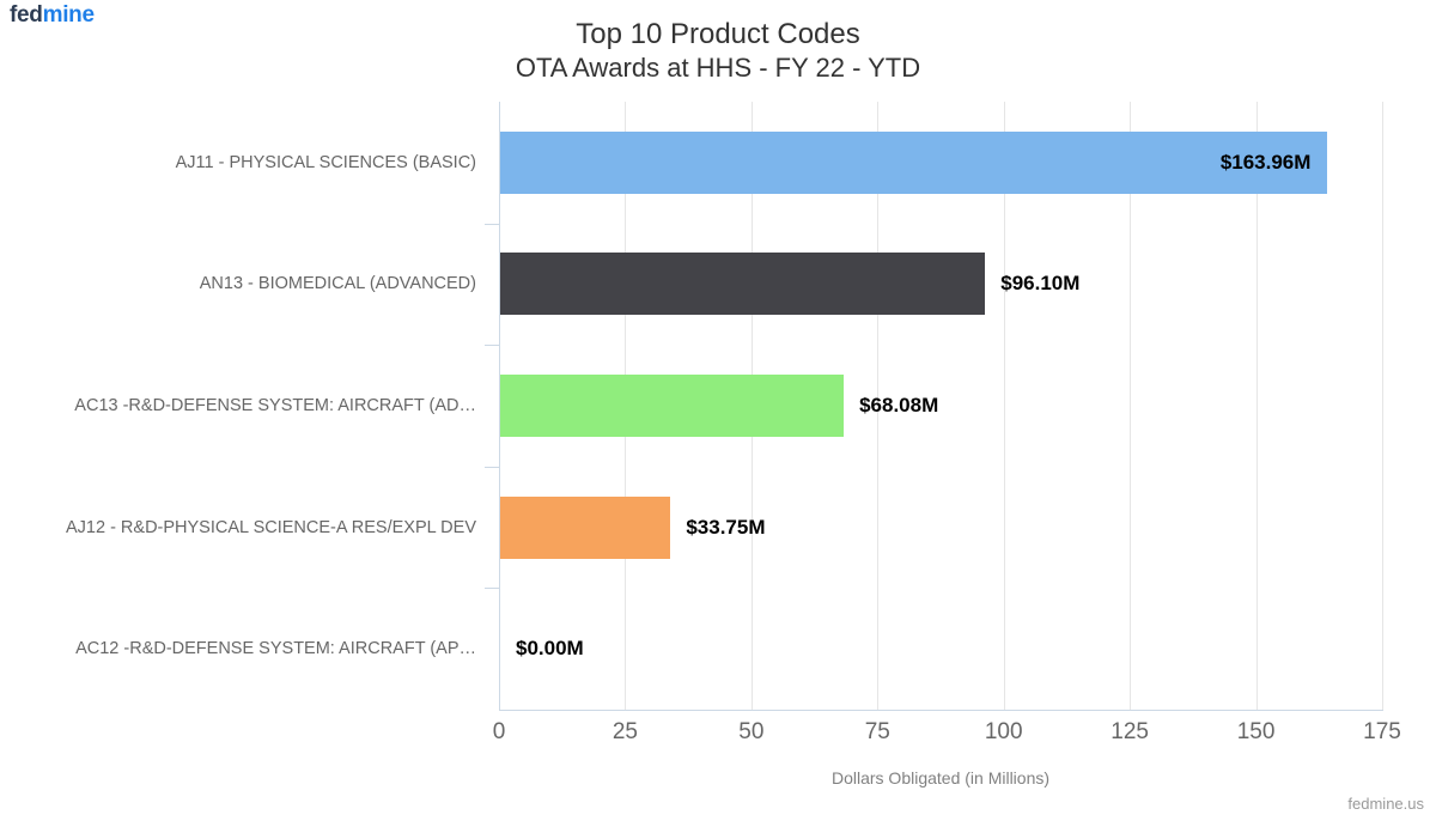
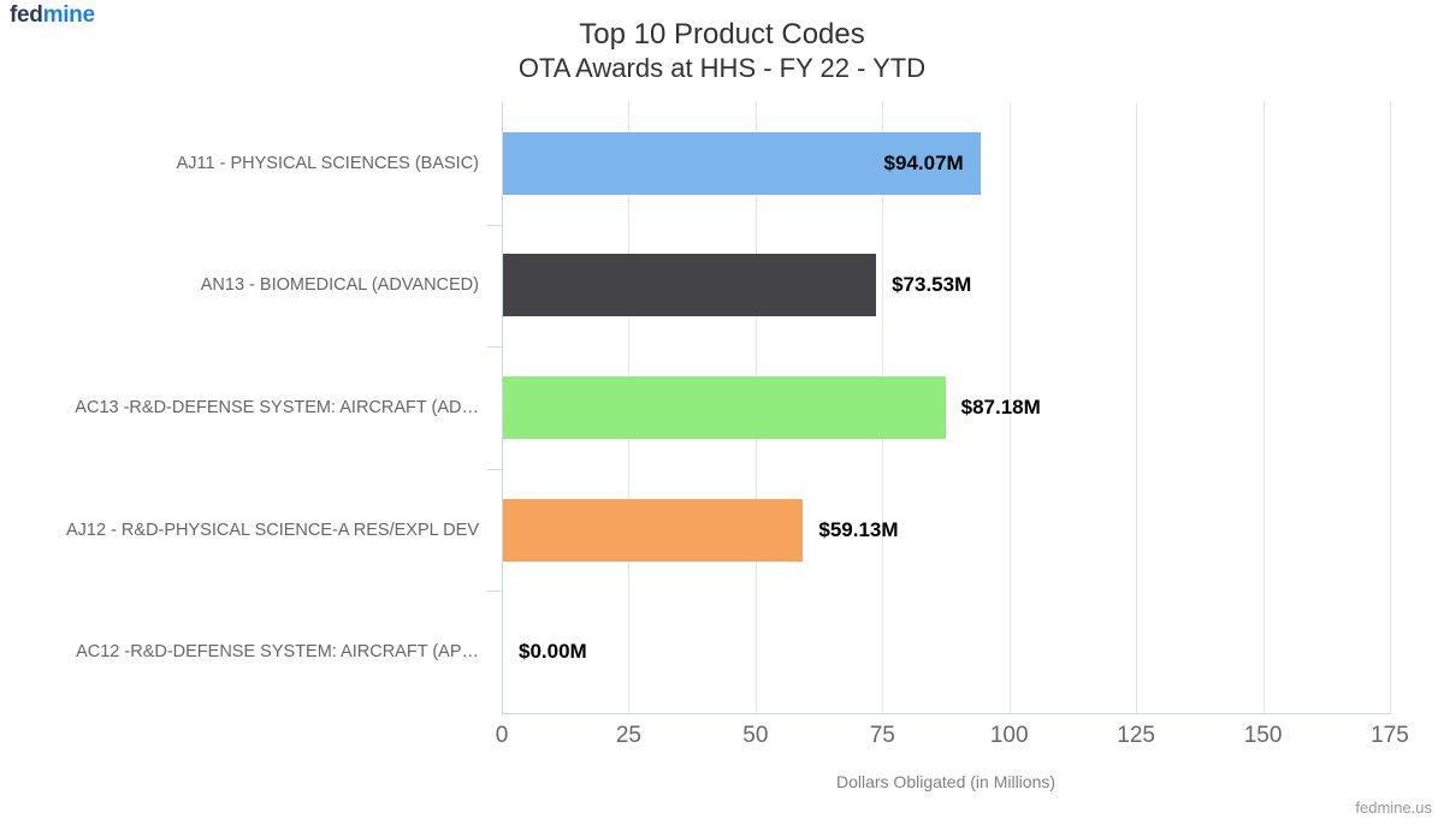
AJ11 - PHYSICAL SCIENCES (BASIC): $163.96M -> $94.07M
AN13 - BIOMEDICAL (ADVANCED): $96.10M -> $73.53M
AC13 -R&D-DEFENSE SYSTEM: AIRCRAFT (AD…: $68.08M -> $87.18M
AJ12 - R&D-PHYSICAL SCIENCE-A RES/EXPL DEV: $33.75M -> $59.13M
